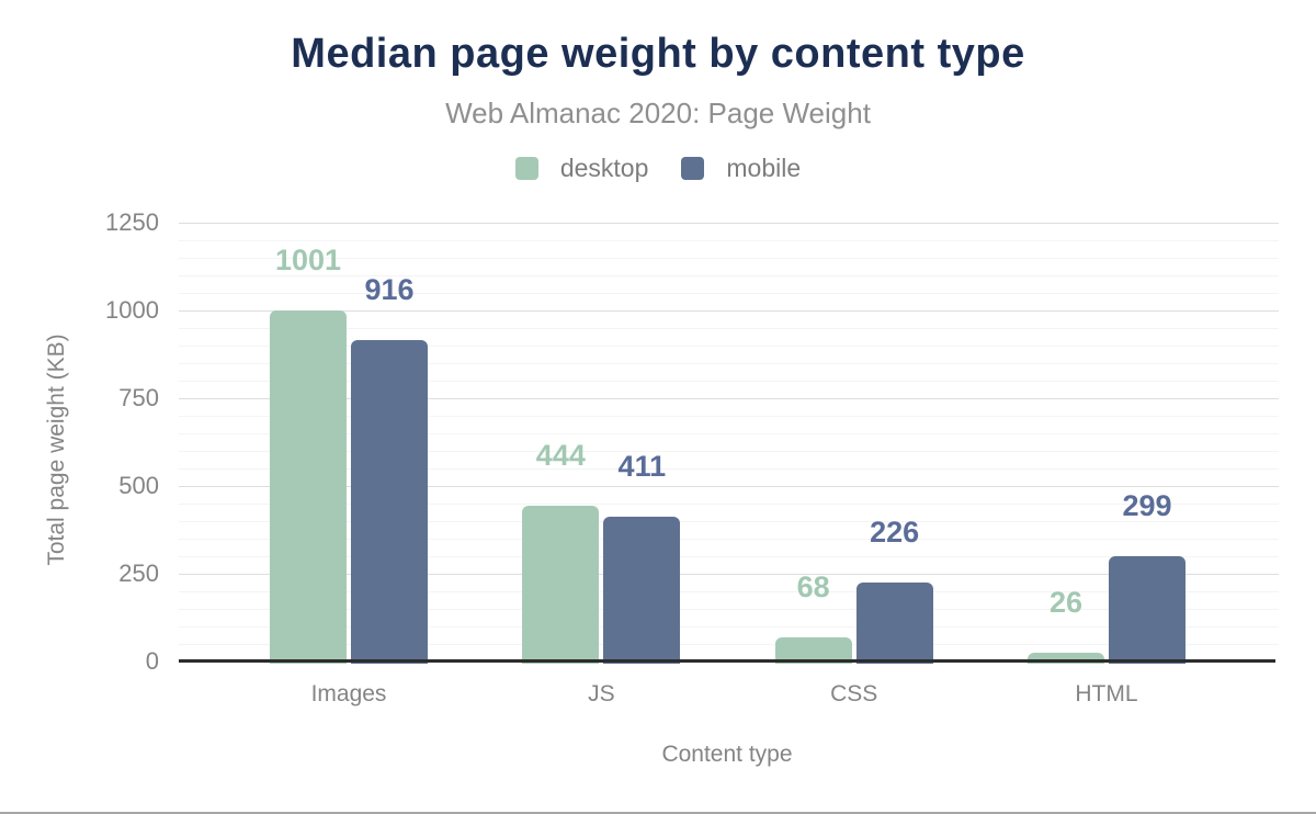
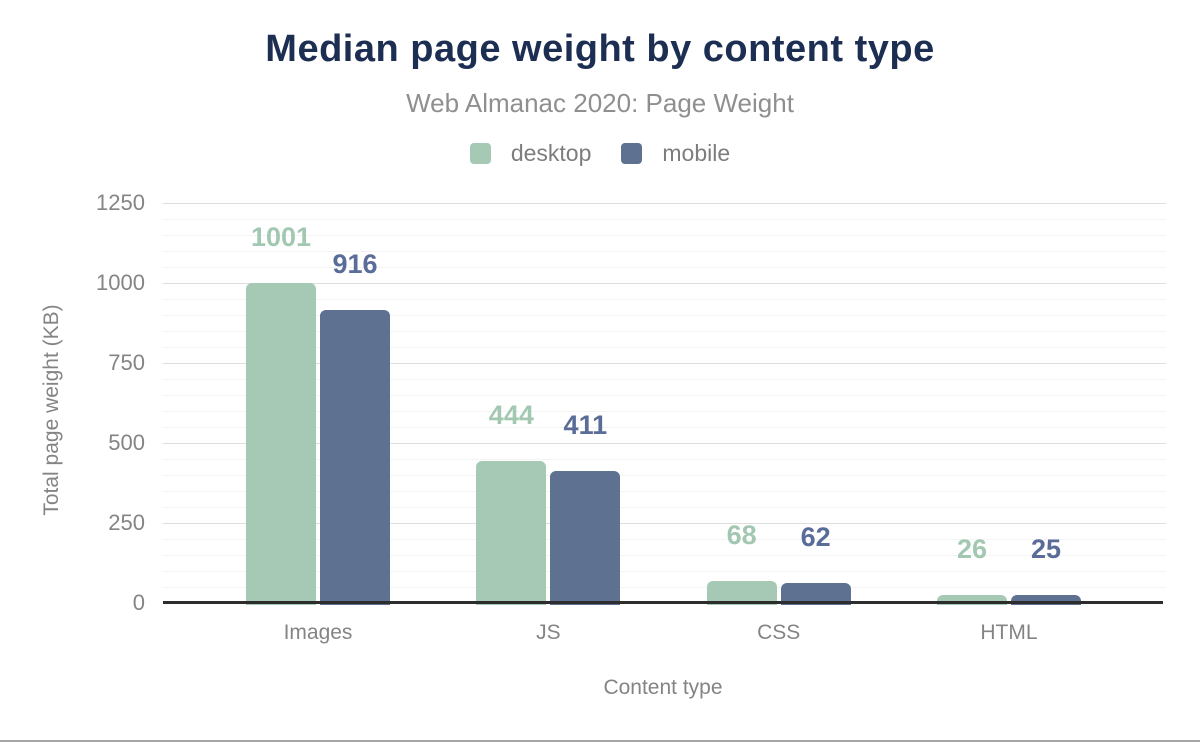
mobile/CSS: 226 -> 62
mobile/HTML: 299 -> 25
